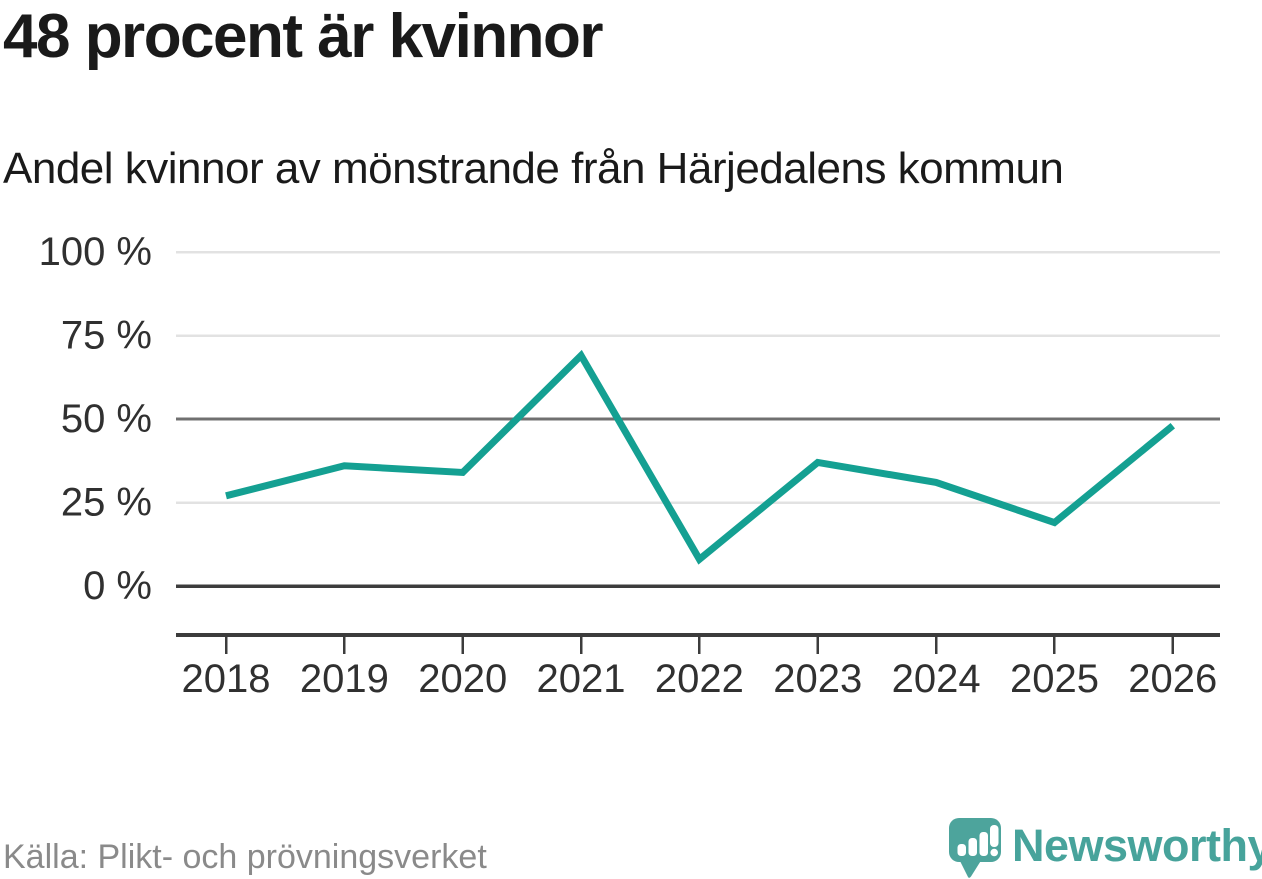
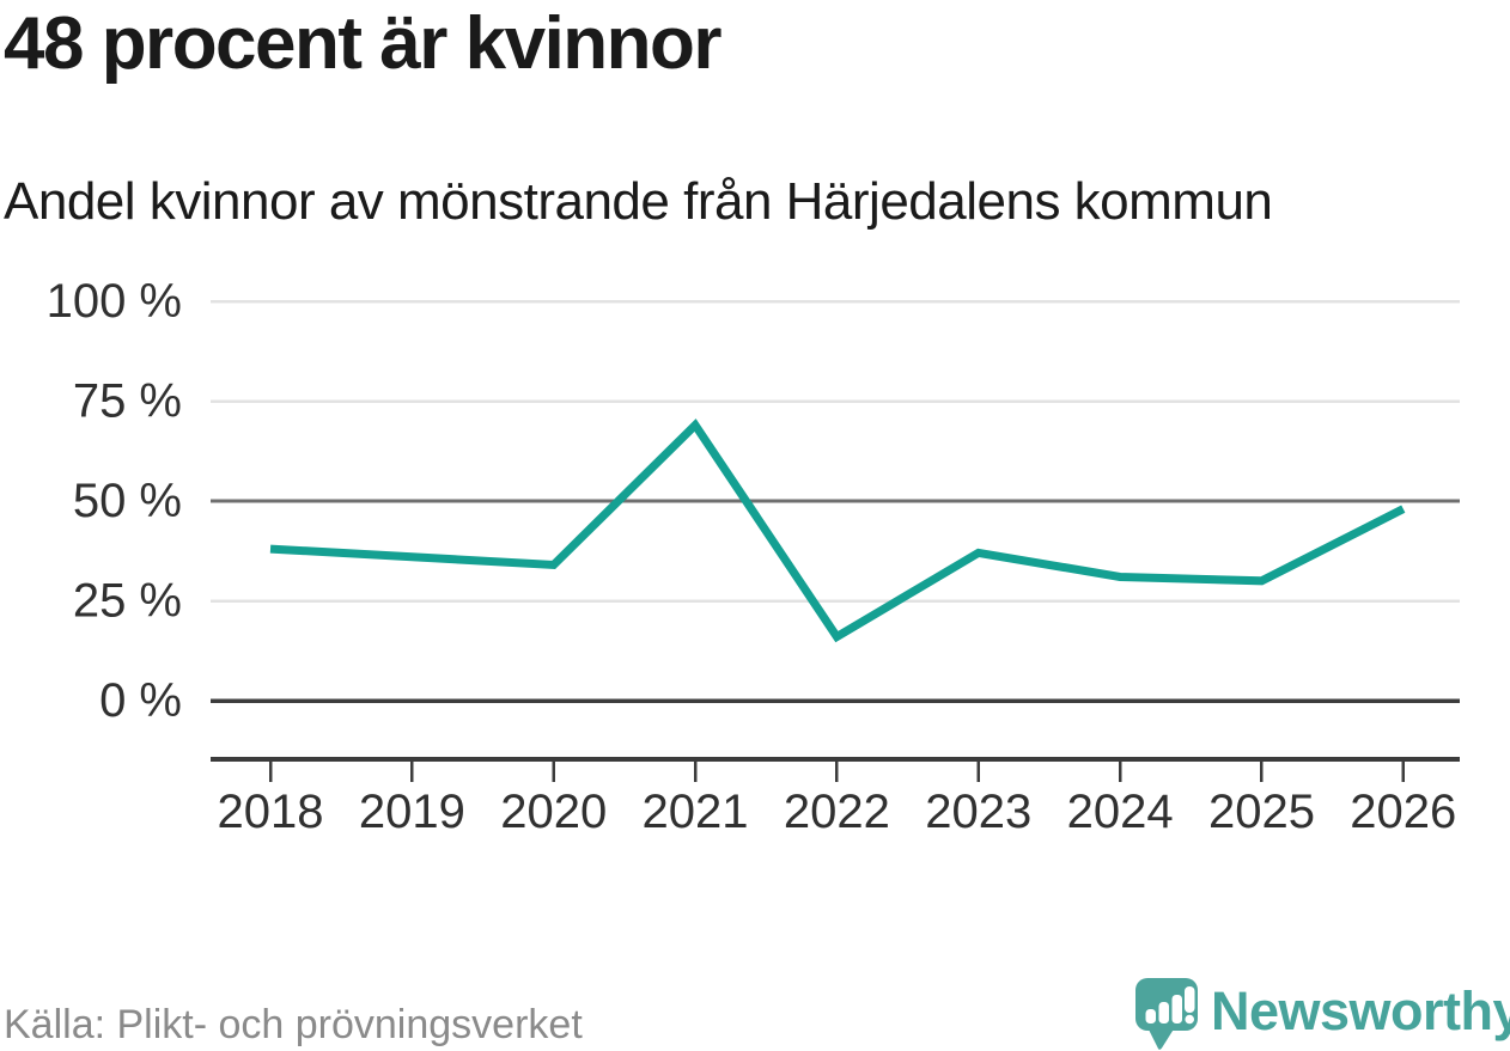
2018: 27% -> 38%
2022: 8% -> 16%
2025: 19% -> 30%
